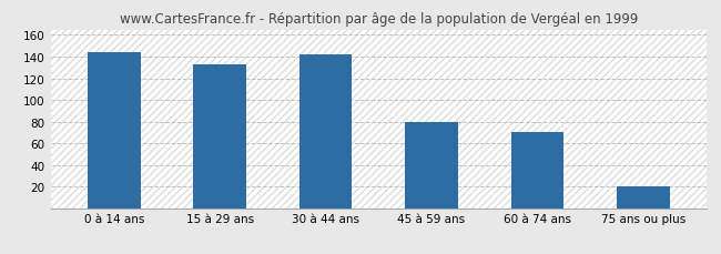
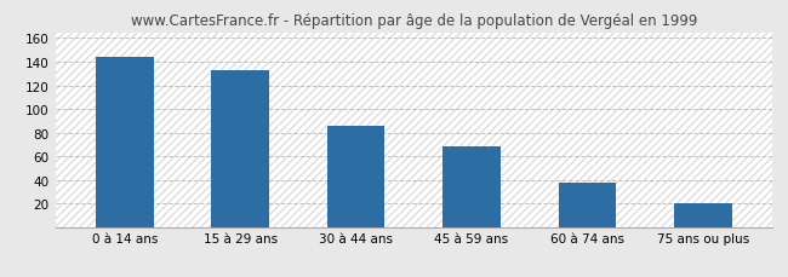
30 à 44 ans: 142 -> 86
45 à 59 ans: 80 -> 68
60 à 74 ans: 70 -> 38
